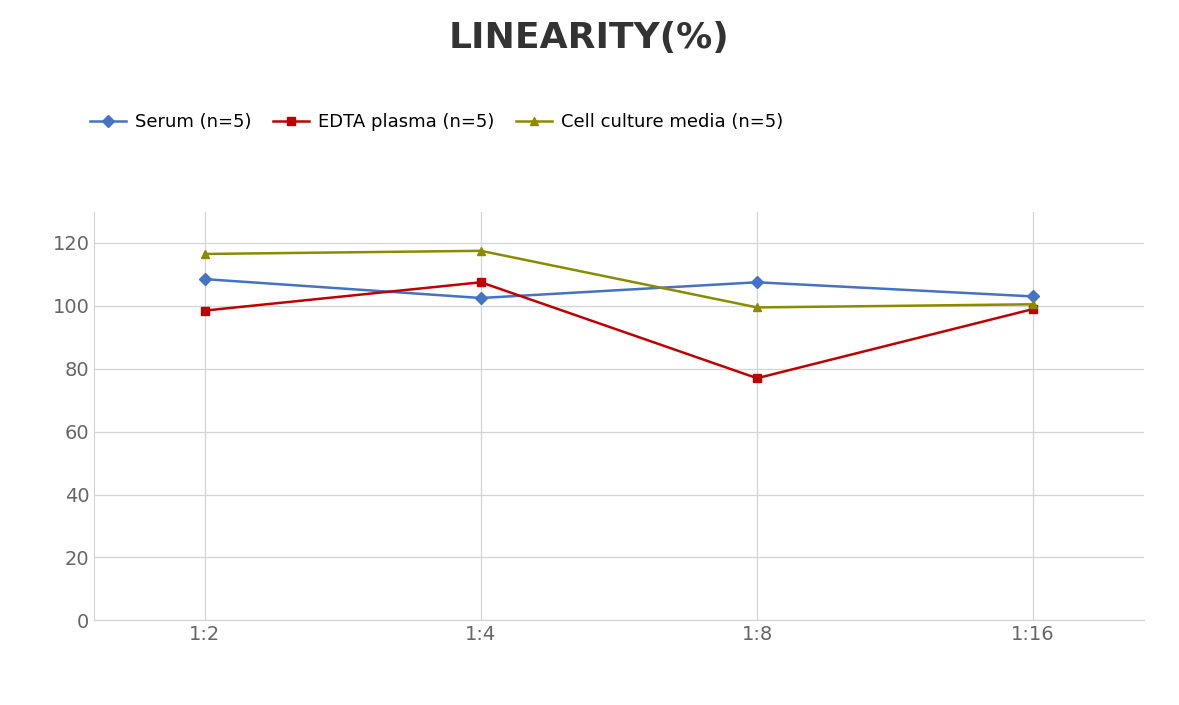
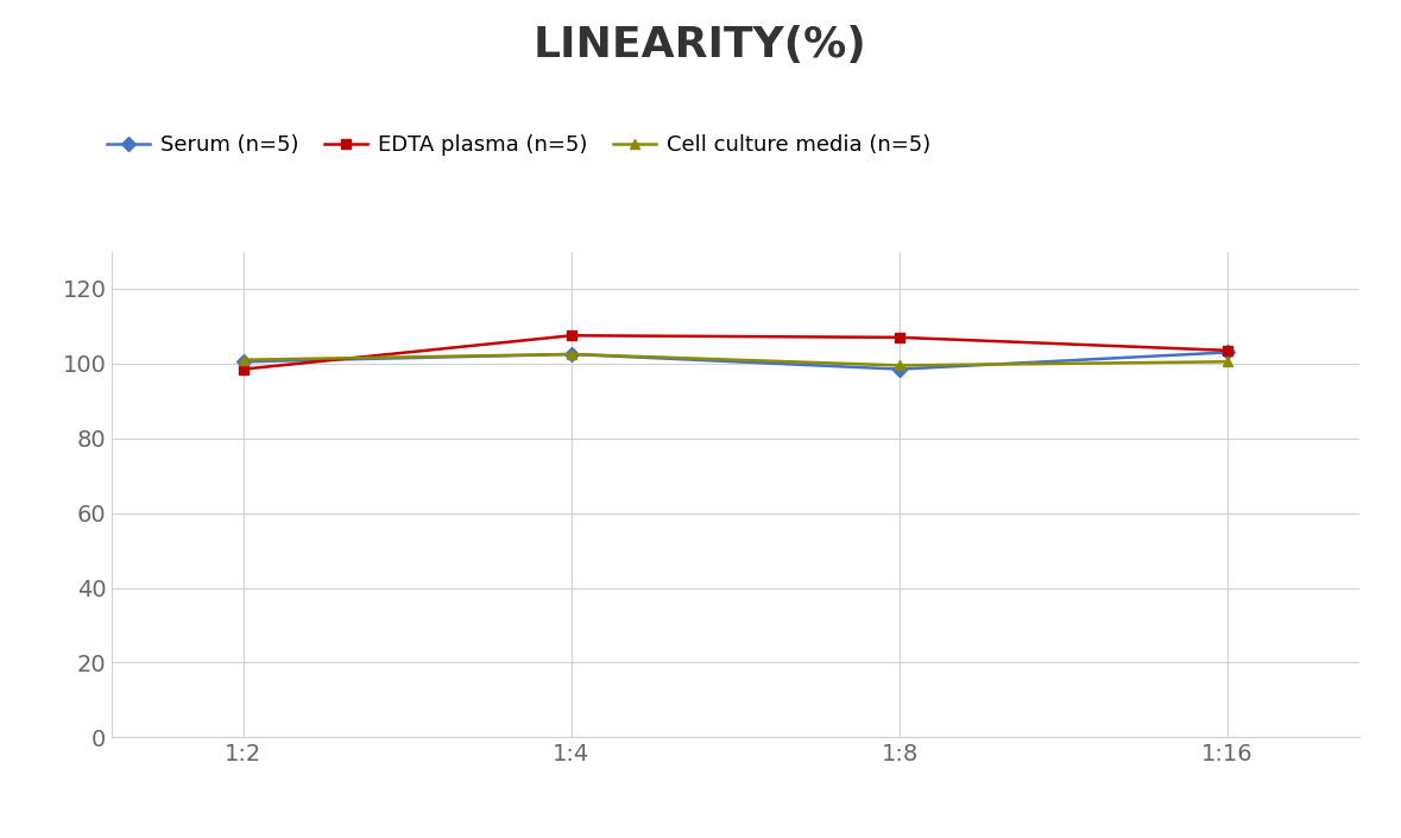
Serum (n=5)/1:2: 108.5 -> 100.5
Cell culture media (n=5)/1:2: 116.5 -> 101.0
Cell culture media (n=5)/1:4: 117.5 -> 102.5
Serum (n=5)/1:8: 107.5 -> 98.5
EDTA plasma (n=5)/1:8: 77.0 -> 107.0
EDTA plasma (n=5)/1:16: 99.0 -> 103.5
